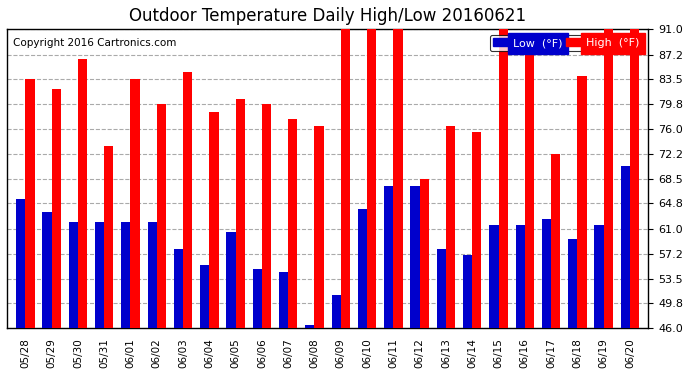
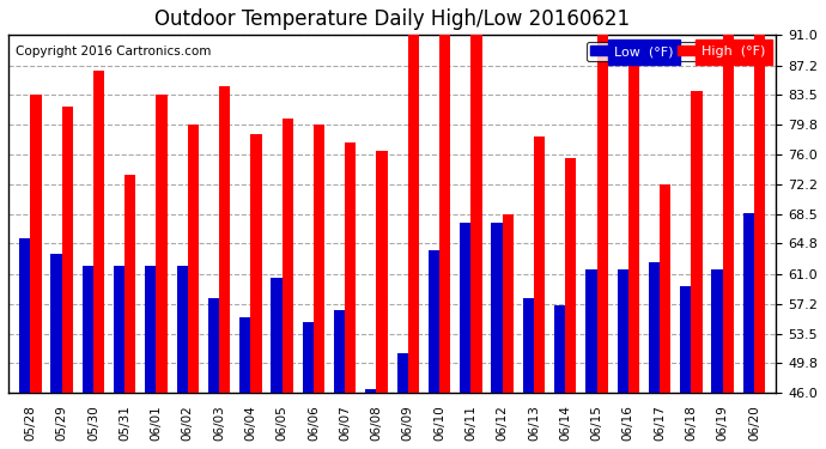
Low (°F)/06/07: 54.5 -> 56.4
High (°F)/06/13: 76.5 -> 78.2
Low (°F)/06/20: 70.5 -> 68.6
